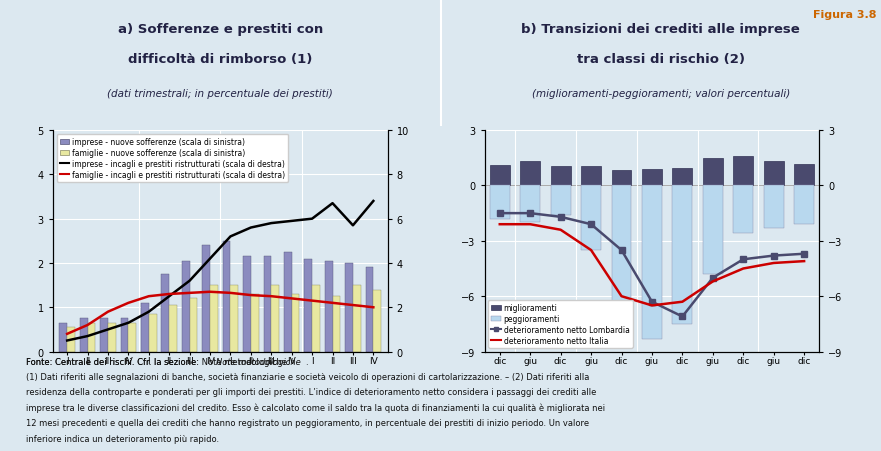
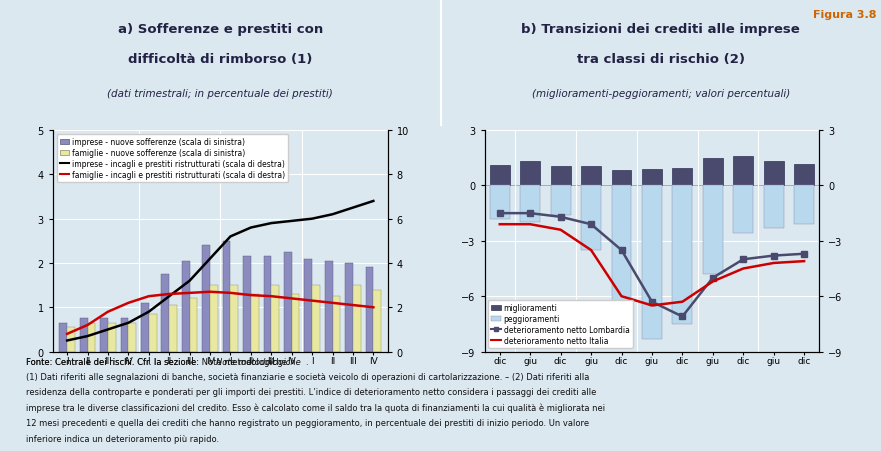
imprese - incagli e prestiti ristrutturati (scala di destra)/II: 6.7 -> 6.2
imprese - incagli e prestiti ristrutturati (scala di destra)/III: 5.7 -> 6.5
